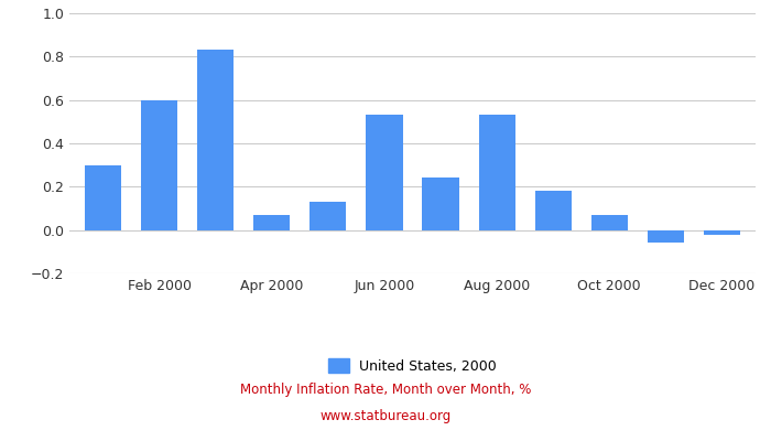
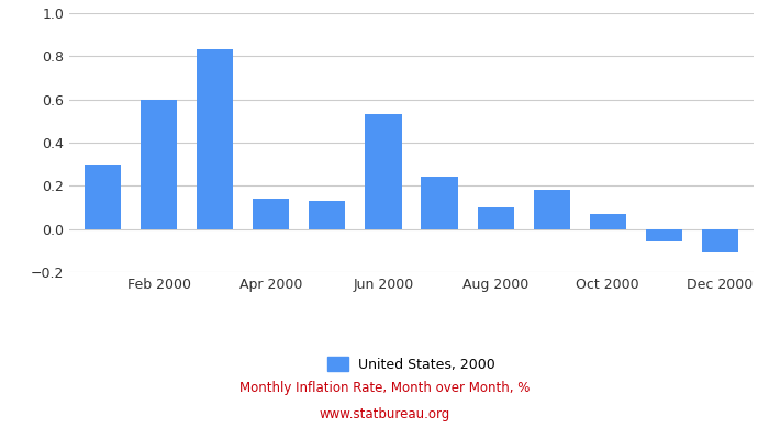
Apr 2000: 0.07 -> 0.14
Aug 2000: 0.53 -> 0.10
Dec 2000: -0.02 -> -0.11
